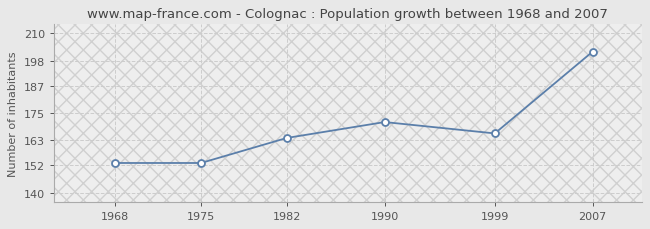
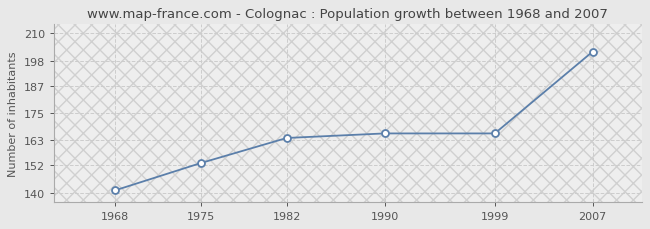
1968: 153 -> 141
1990: 171 -> 166
